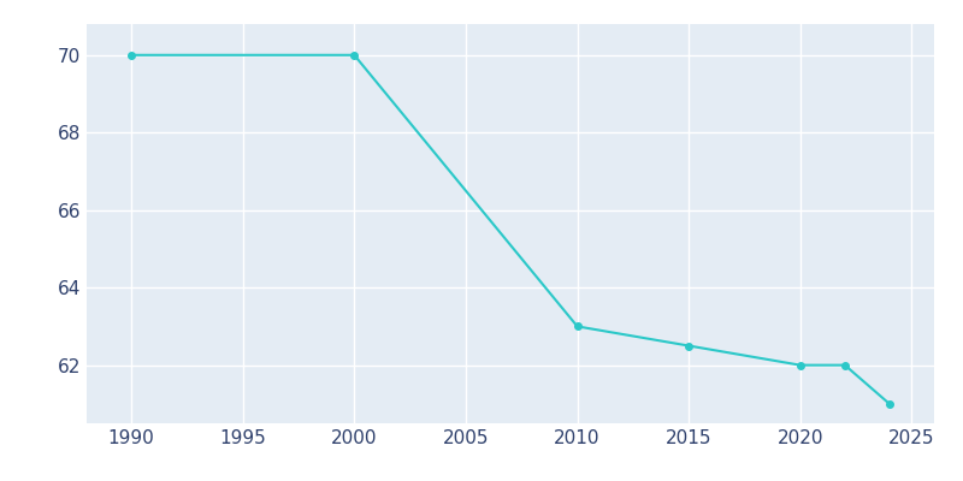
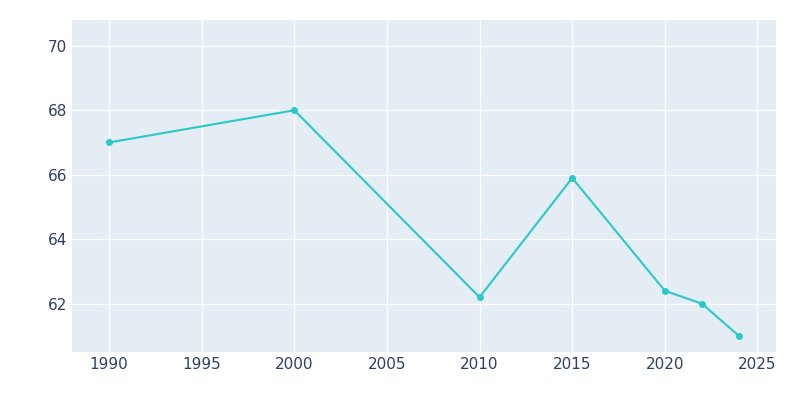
1990: 70.0 -> 67.0
2000: 70.0 -> 68.0
2010: 63.0 -> 62.2
2015: 62.5 -> 65.9
2020: 62.0 -> 62.4
